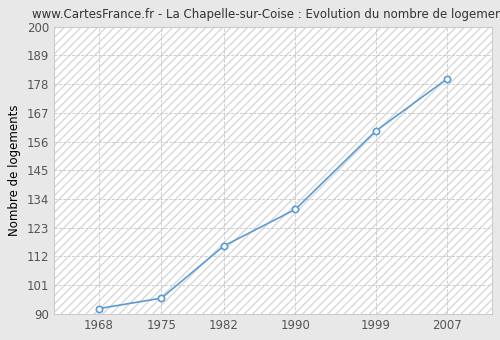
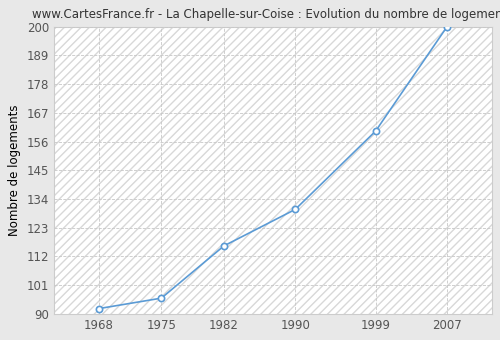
2007: 180 -> 200
